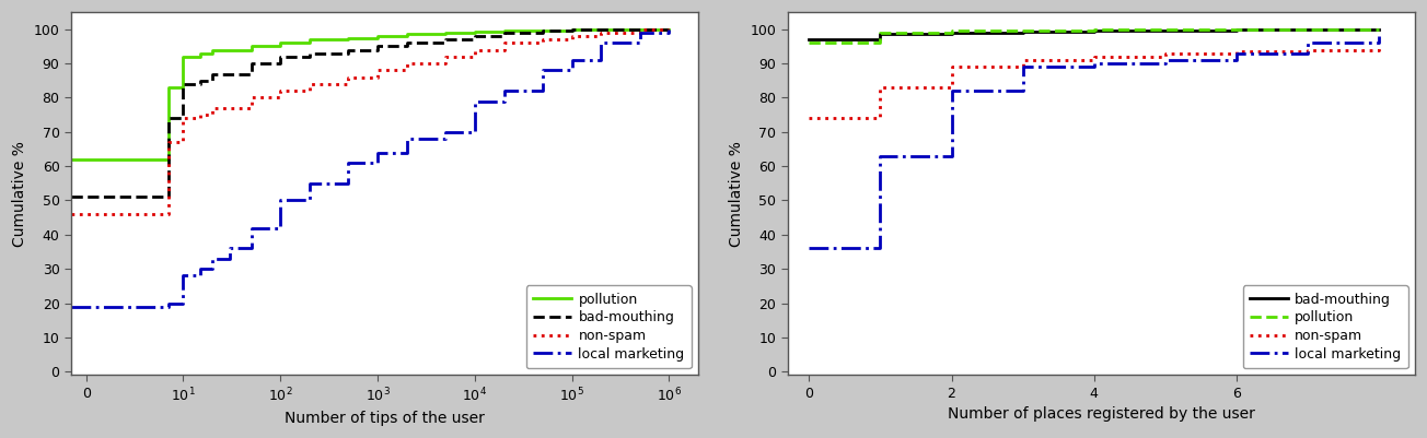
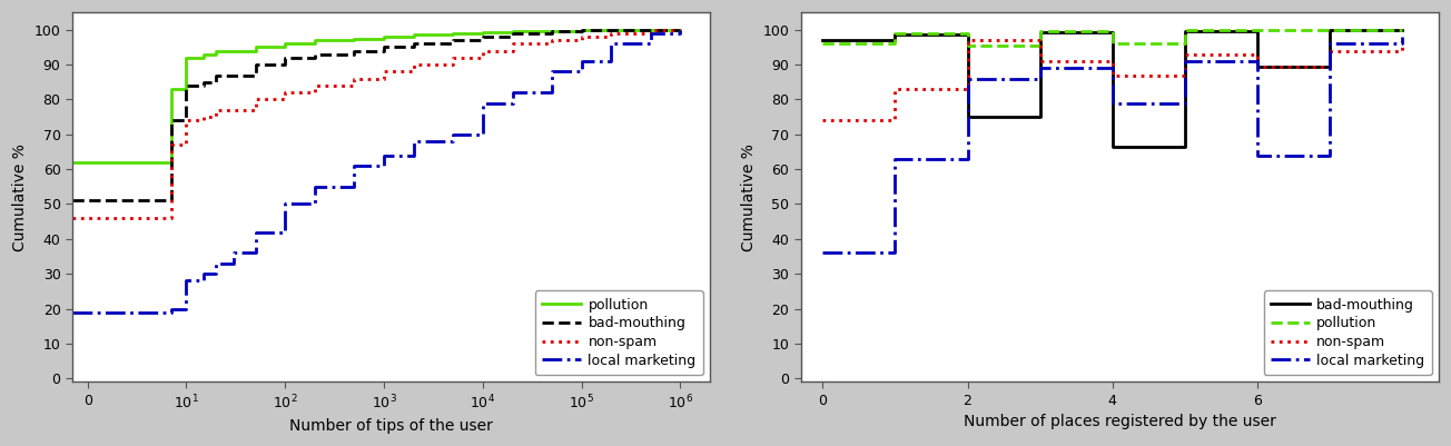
bad-mouthing/2: 99.0 -> 75.0
pollution/2: 99.5 -> 95.5
non-spam/2: 89.0 -> 97.0
local marketing/2: 82 -> 86
bad-mouthing/4: 99.5 -> 66.5
pollution/4: 99.8 -> 96.0
non-spam/4: 92.0 -> 87.0
local marketing/4: 90 -> 79
bad-mouthing/6: 99.8 -> 89.5
non-spam/6: 93.5 -> 89.5
local marketing/6: 93 -> 64
